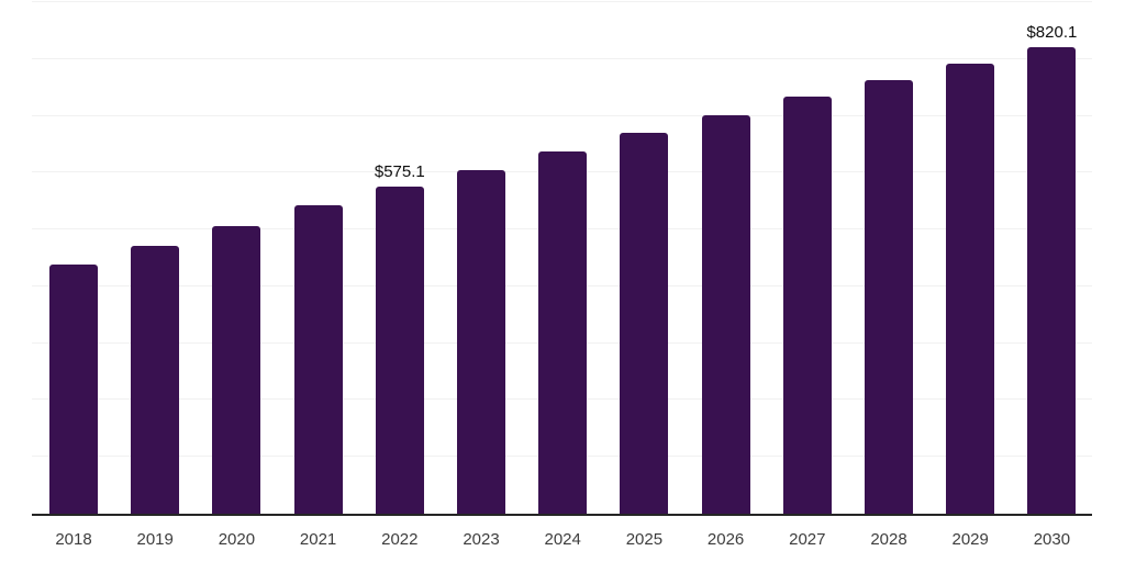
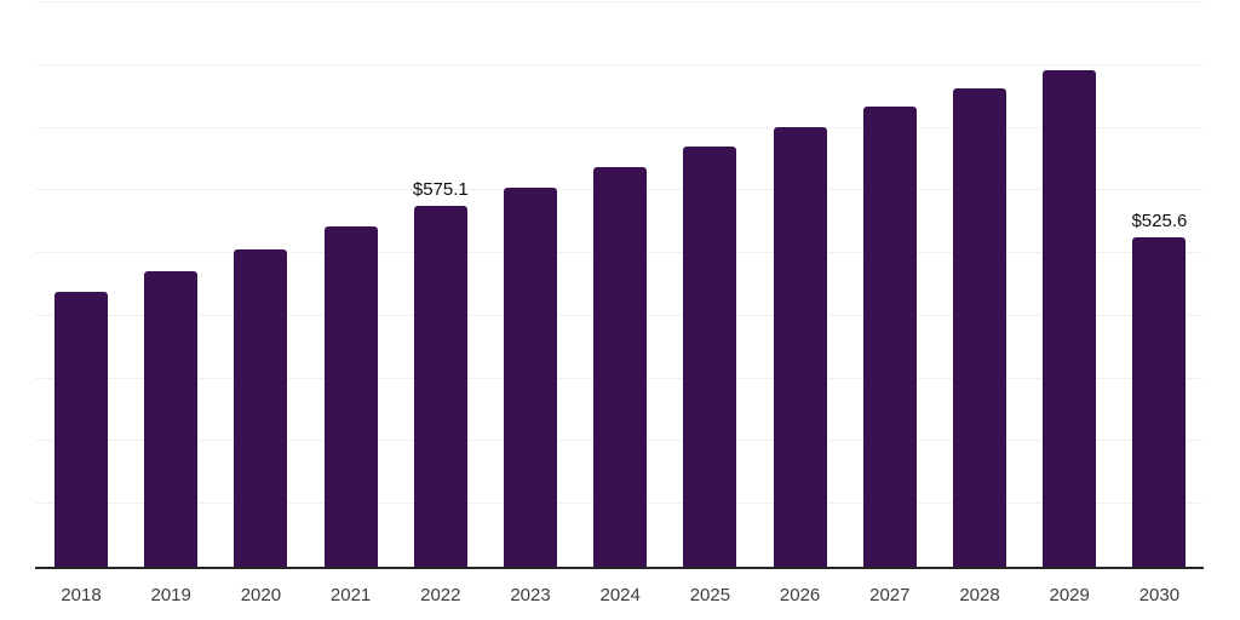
2030: $820.1 -> $525.6
